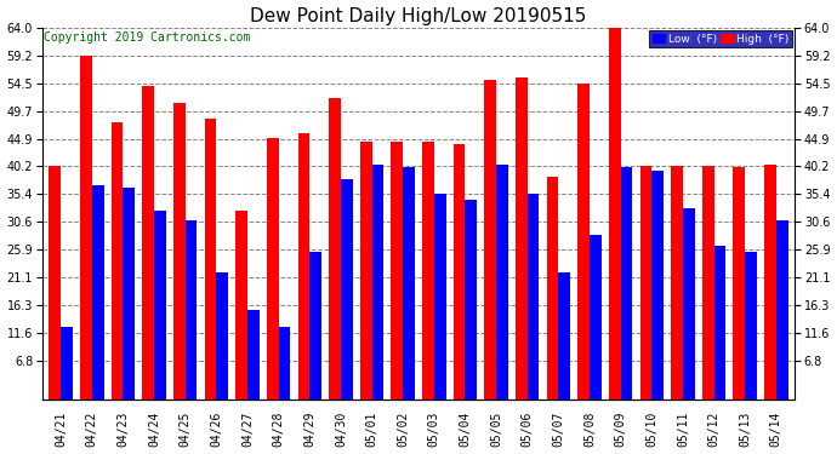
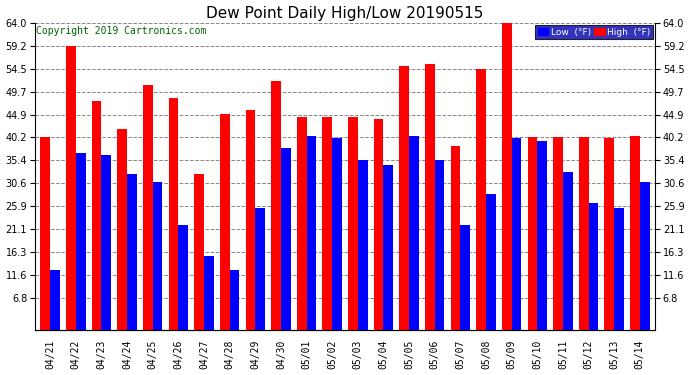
High (°F)/04/24: 54.0 -> 42.0
